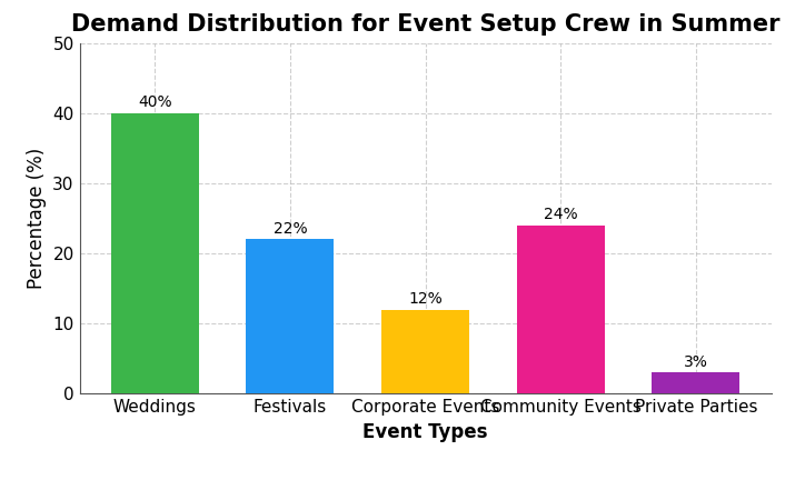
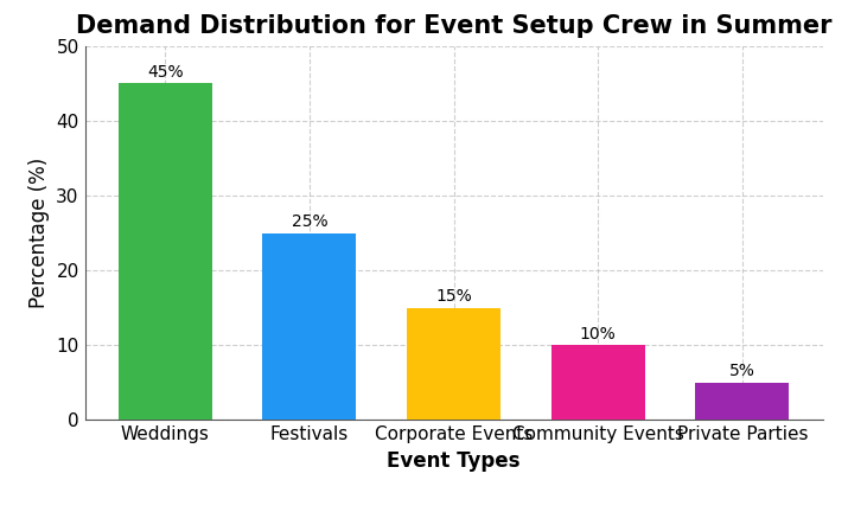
Weddings: 40% -> 45%
Festivals: 22% -> 25%
Corporate Events: 12% -> 15%
Community Events: 24% -> 10%
Private Parties: 3% -> 5%
